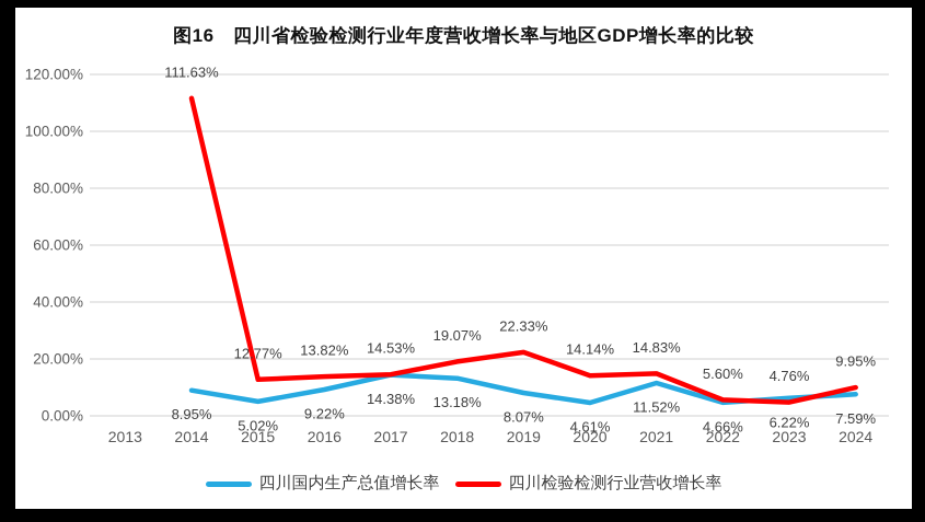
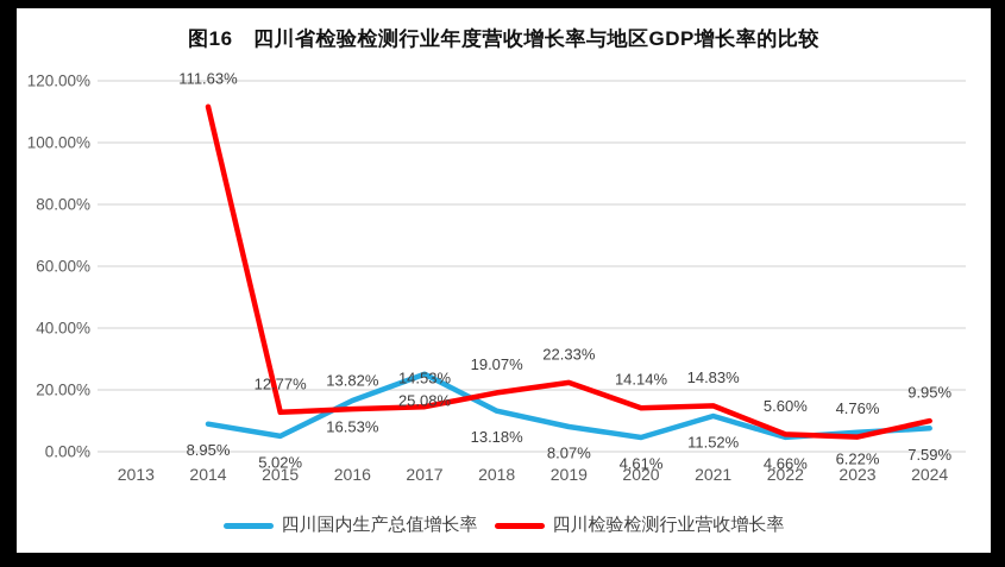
四川国内生产总值增长率/2016: 9.22% -> 16.53%
四川国内生产总值增长率/2017: 14.38% -> 25.08%
